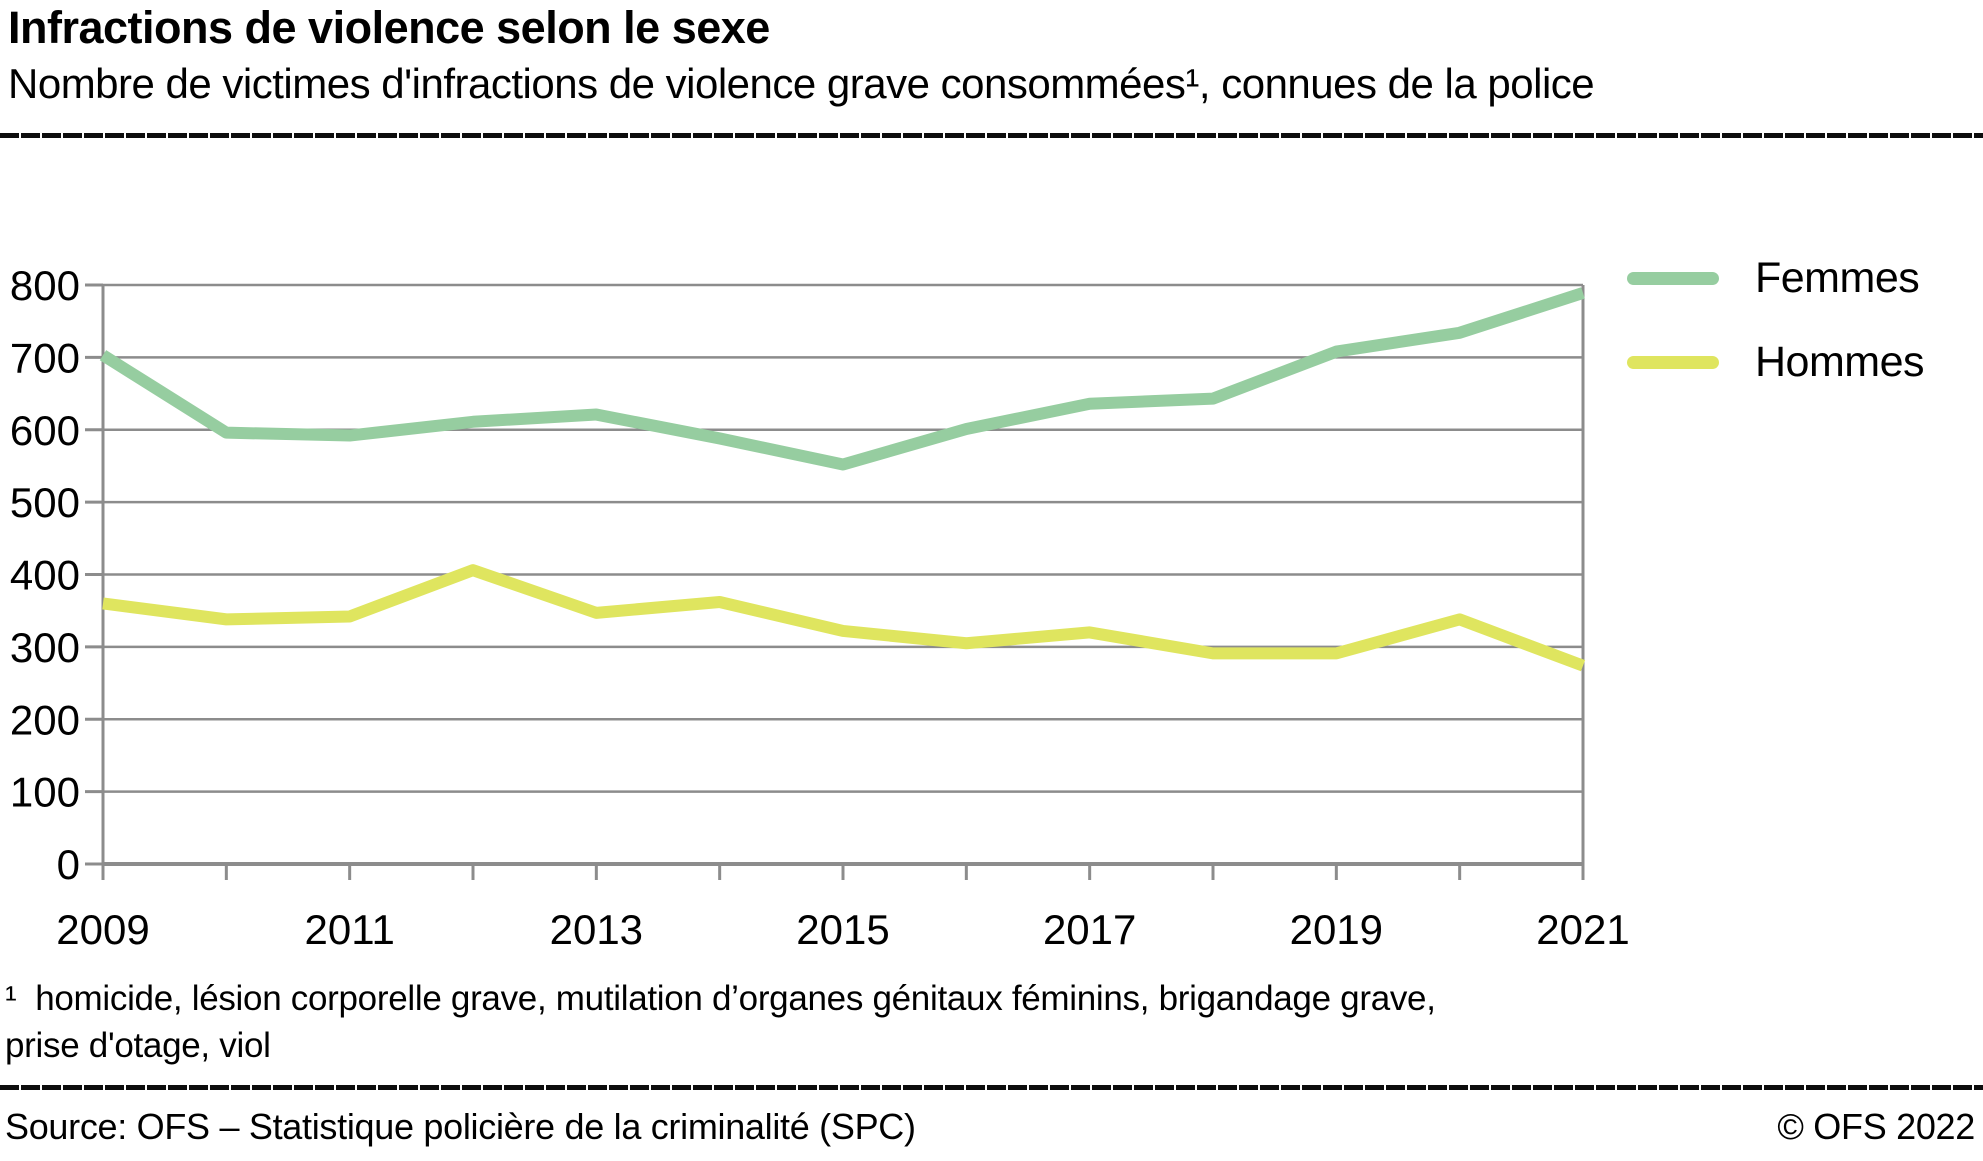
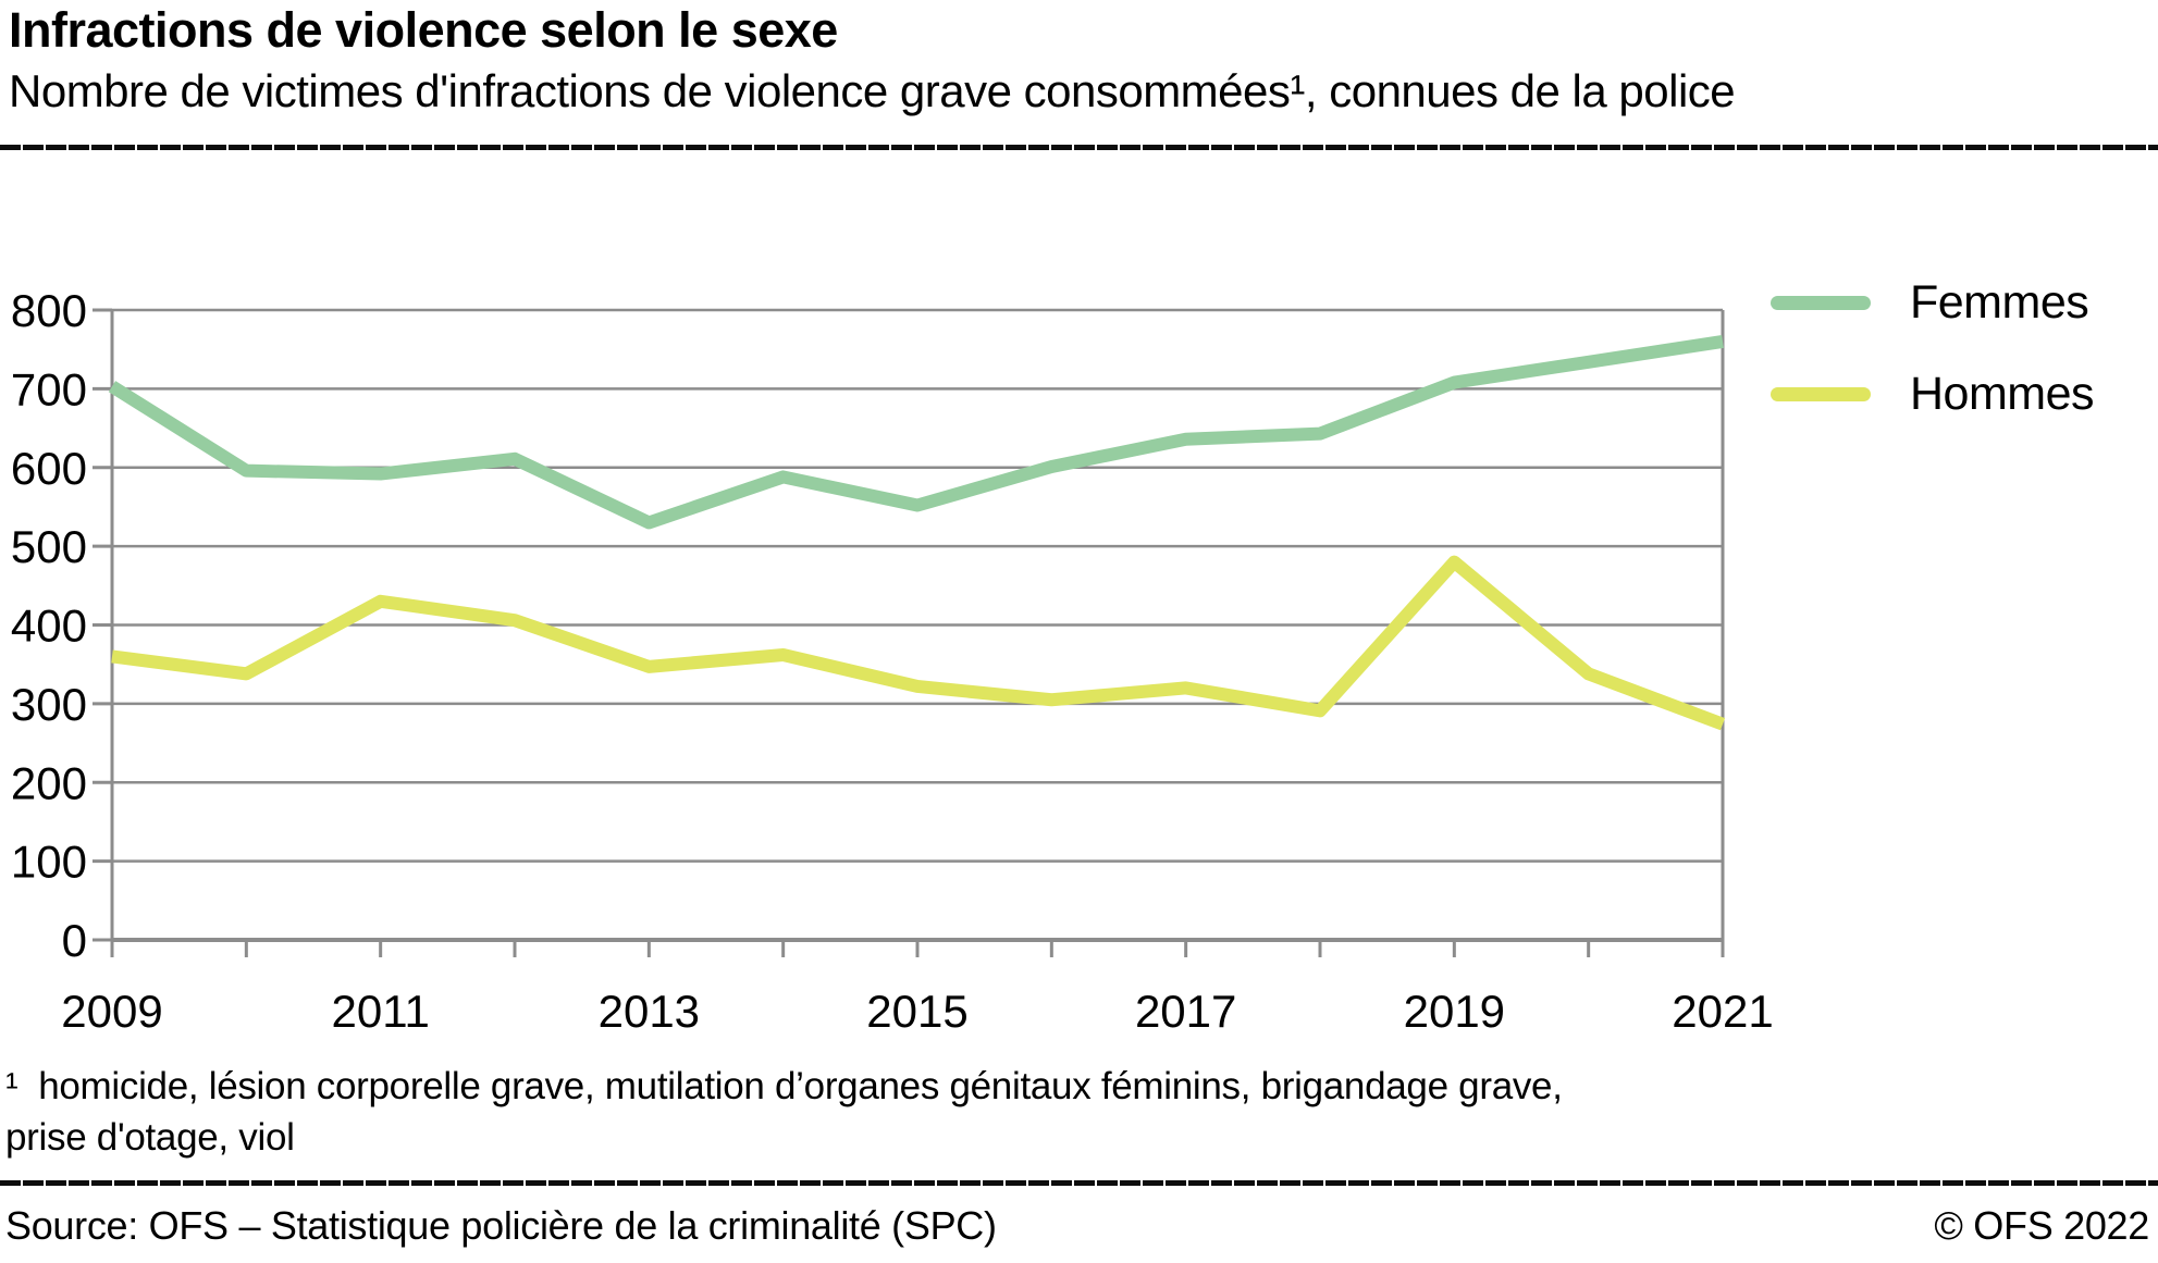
Hommes/2011: 340 -> 430
Femmes/2013: 620 -> 530
Hommes/2019: 290 -> 480
Femmes/2021: 790 -> 760
